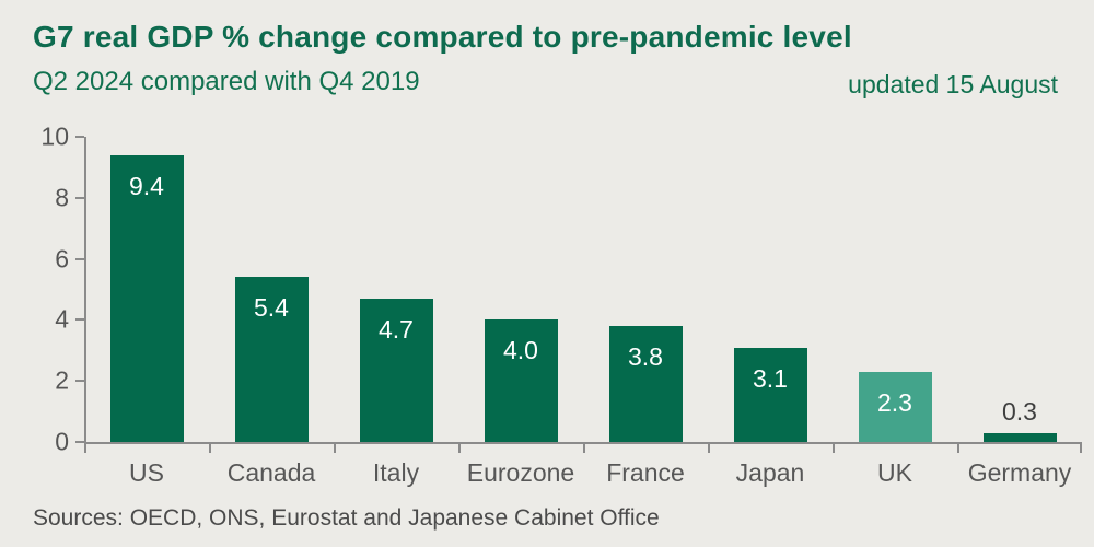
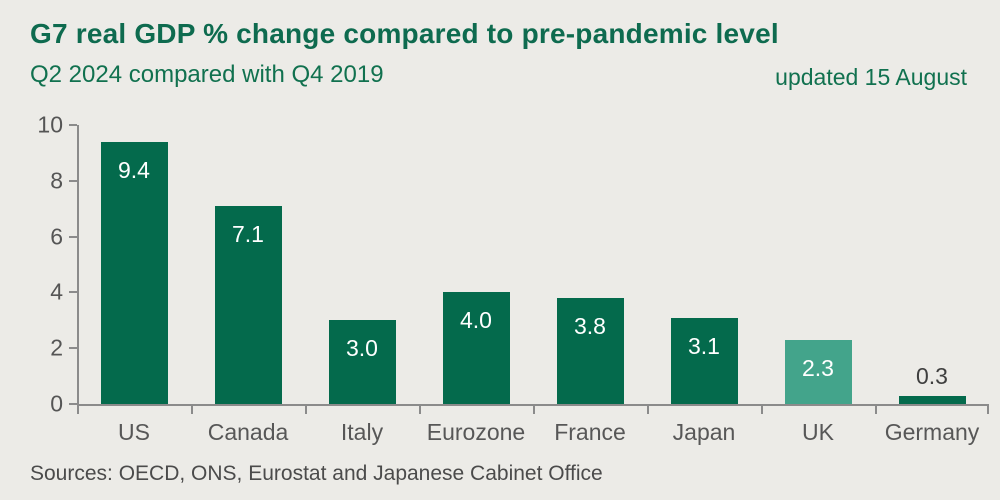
Canada: 5.4 -> 7.1
Italy: 4.7 -> 3.0
